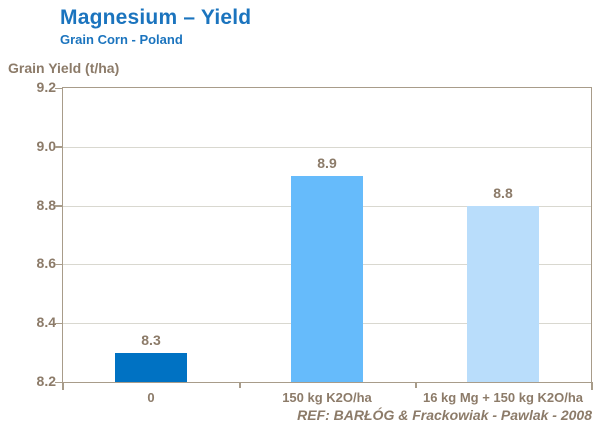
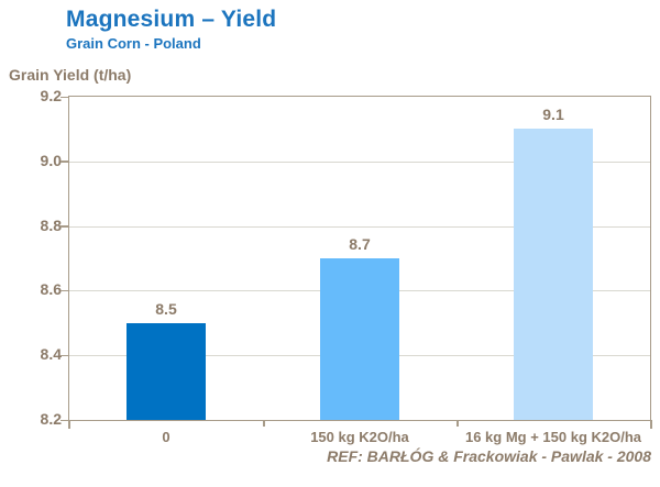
0: 8.3 -> 8.5
150 kg K2O/ha: 8.9 -> 8.7
16 kg Mg + 150 kg K2O/ha: 8.8 -> 9.1
